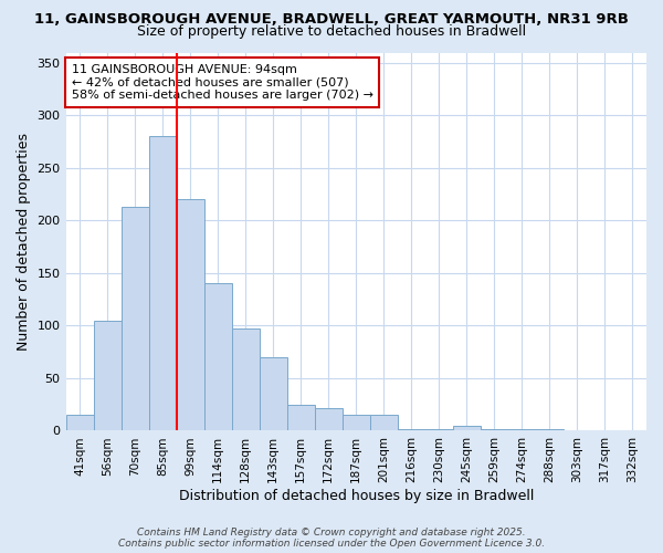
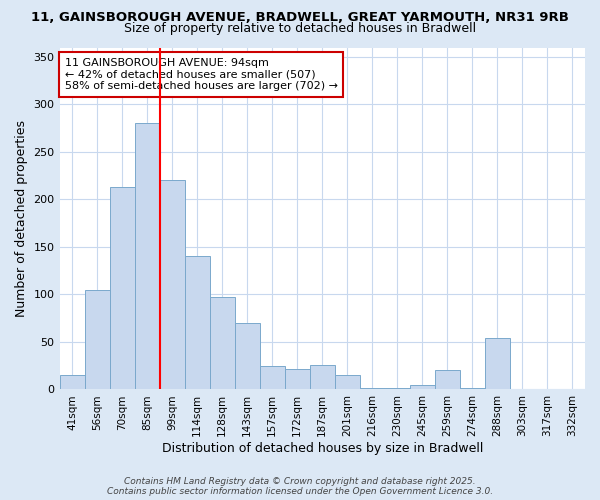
187sqm: 15 -> 26
259sqm: 2 -> 20
288sqm: 2 -> 54
